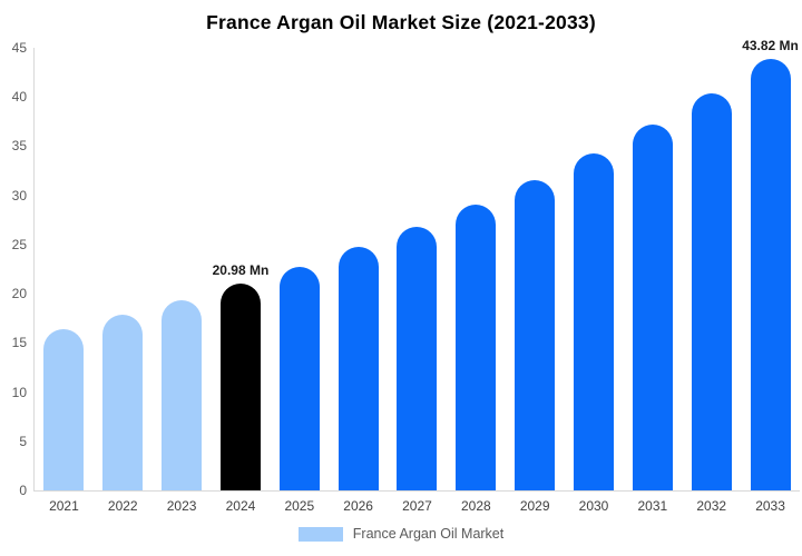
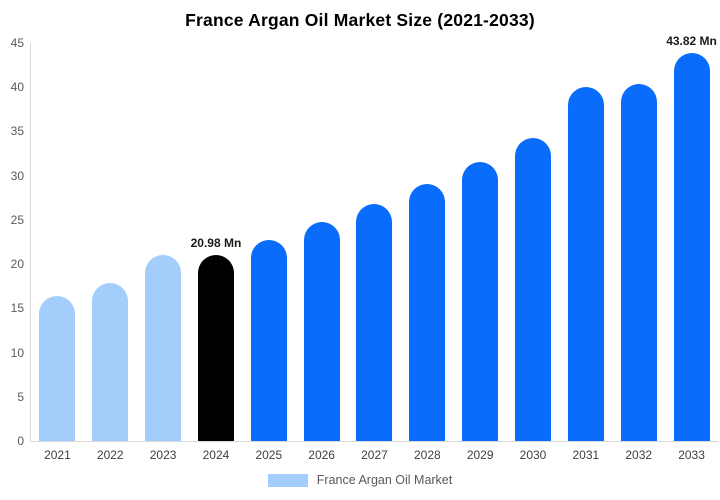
2023: 19 -> 21
2031: 37 -> 40
